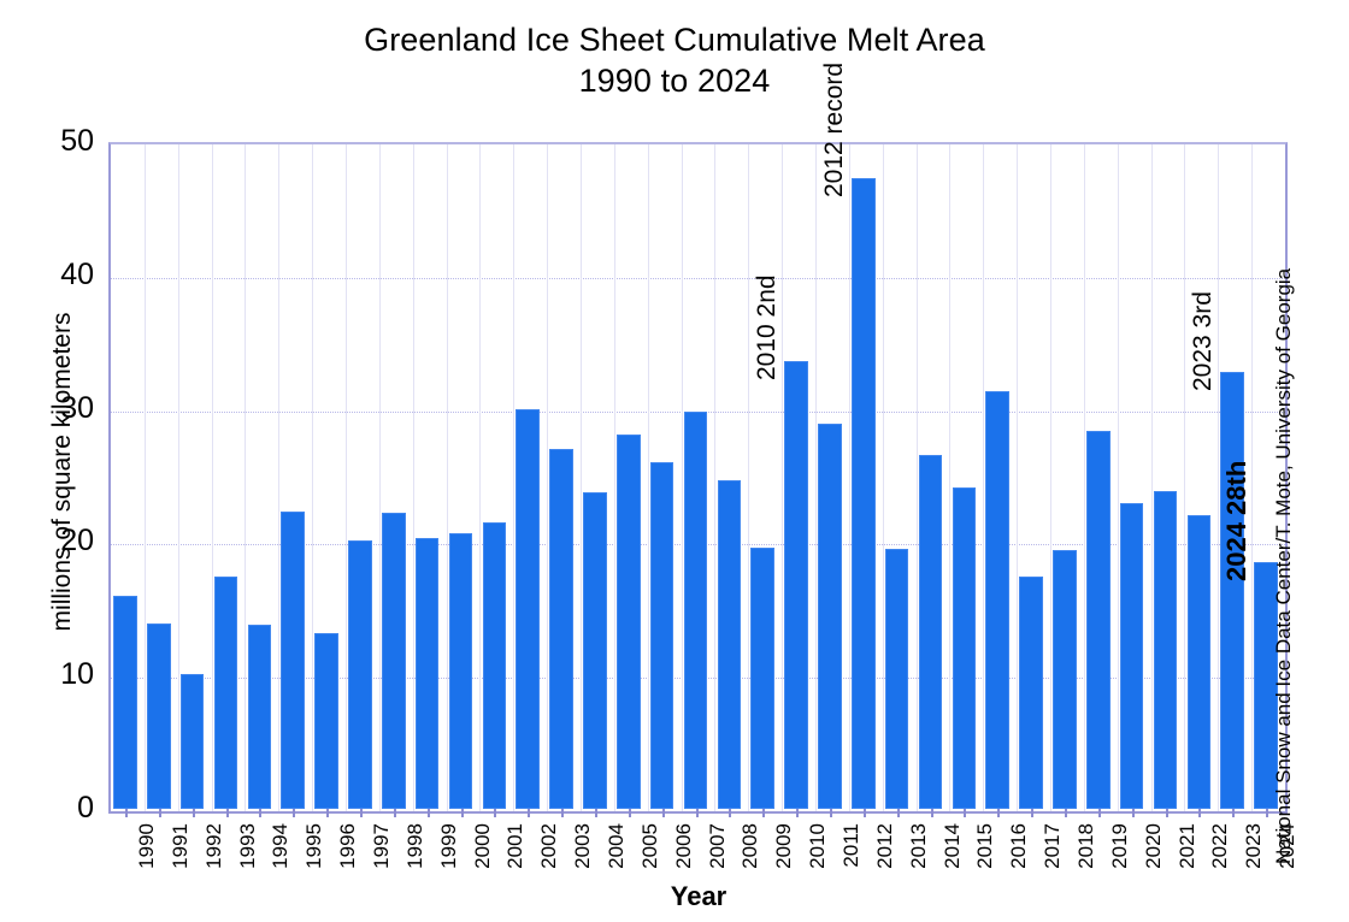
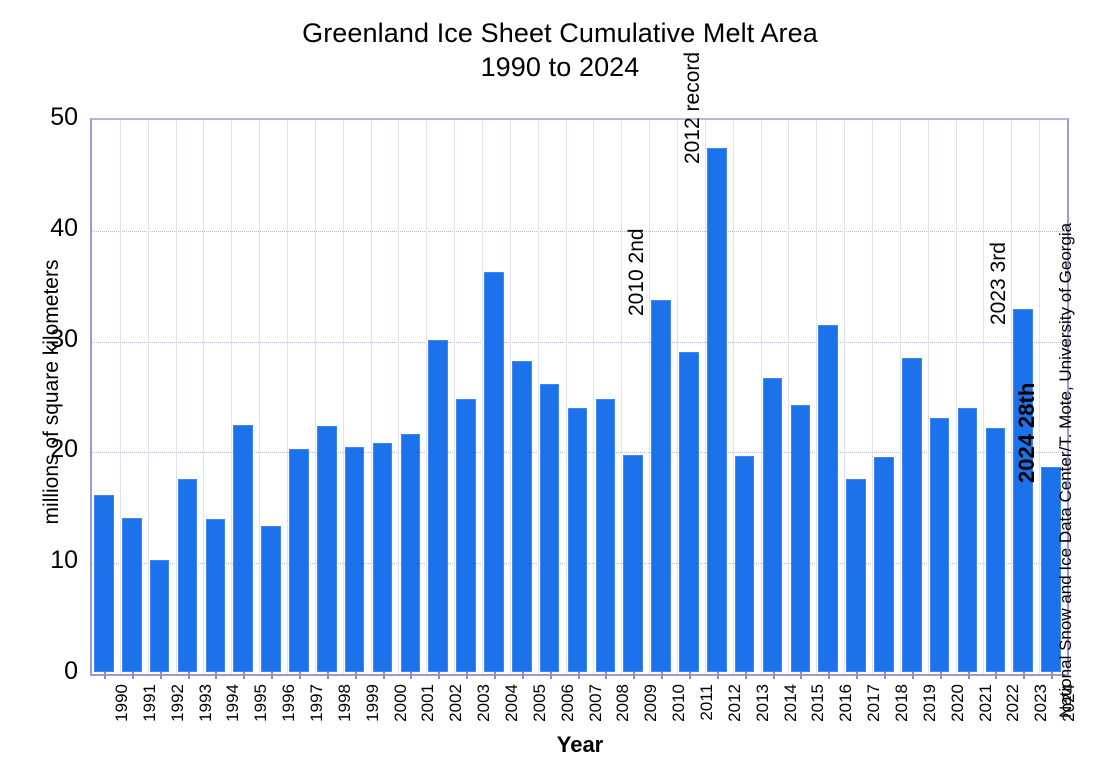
2003: 27.0 -> 24.6
2004: 23.7 -> 36.1
2007: 29.8 -> 23.8
